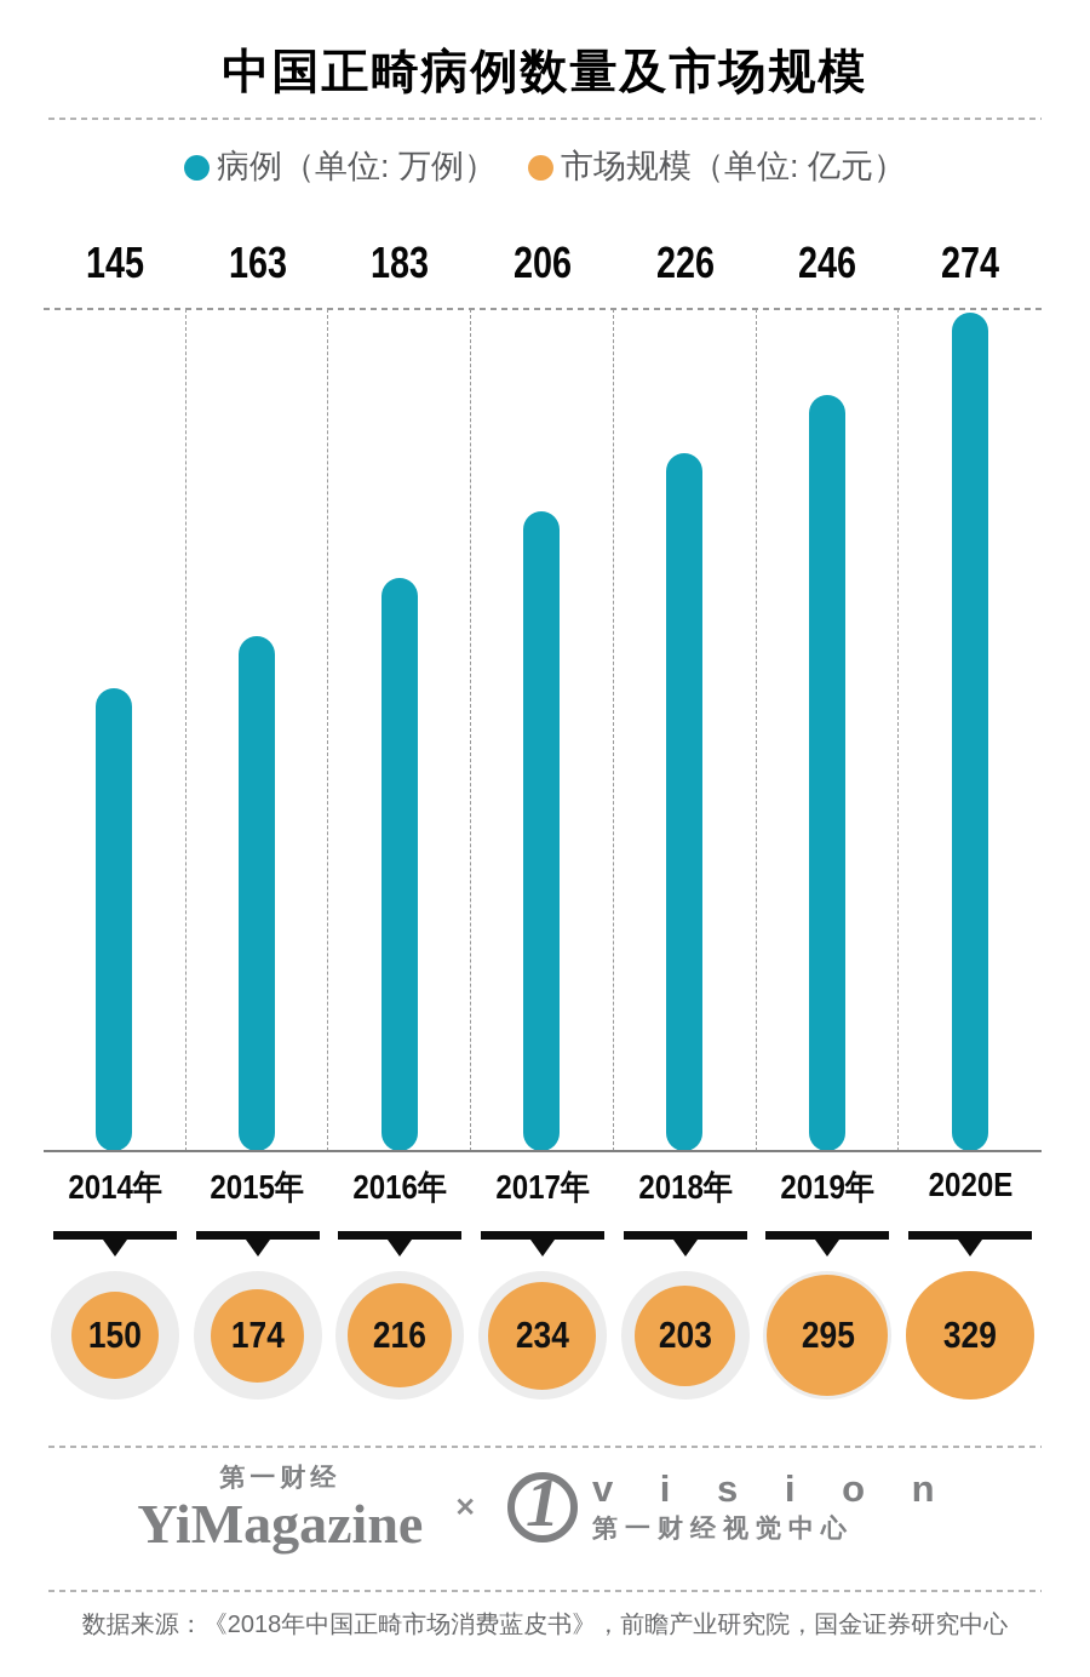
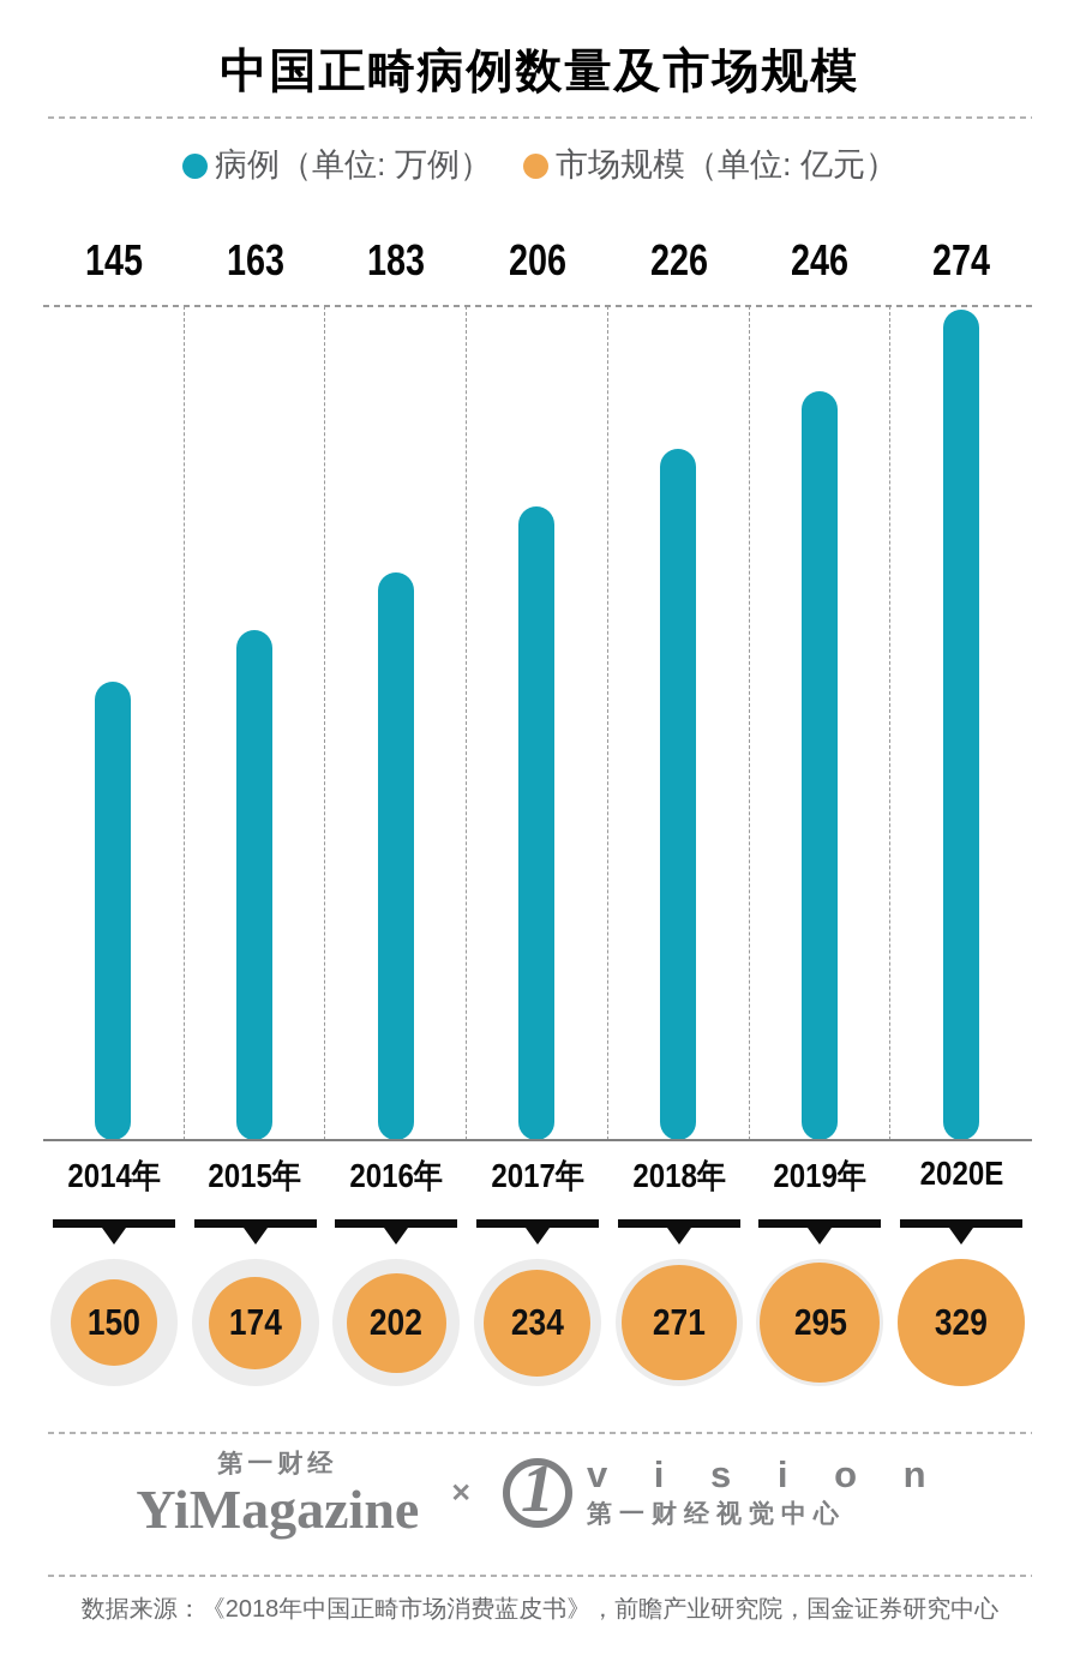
市场规模（单位: 亿元）/2016年: 216 -> 202
市场规模（单位: 亿元）/2018年: 203 -> 271
